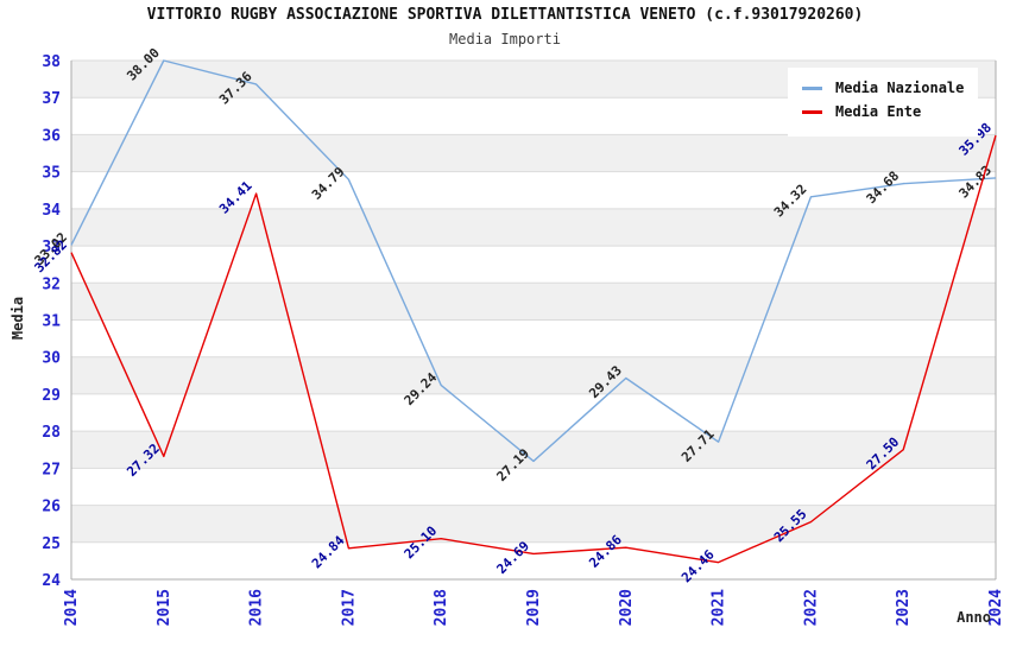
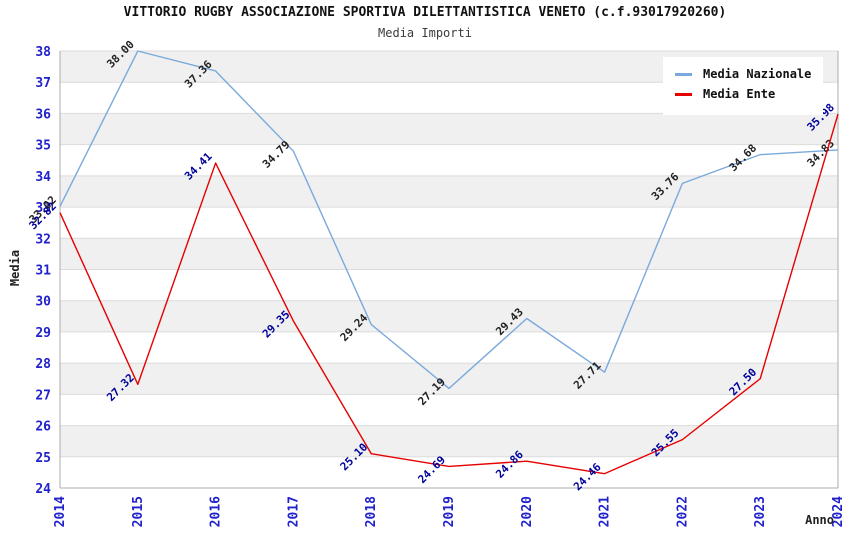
Media Ente/2017: 24.84 -> 29.35
Media Nazionale/2022: 34.32 -> 33.76
